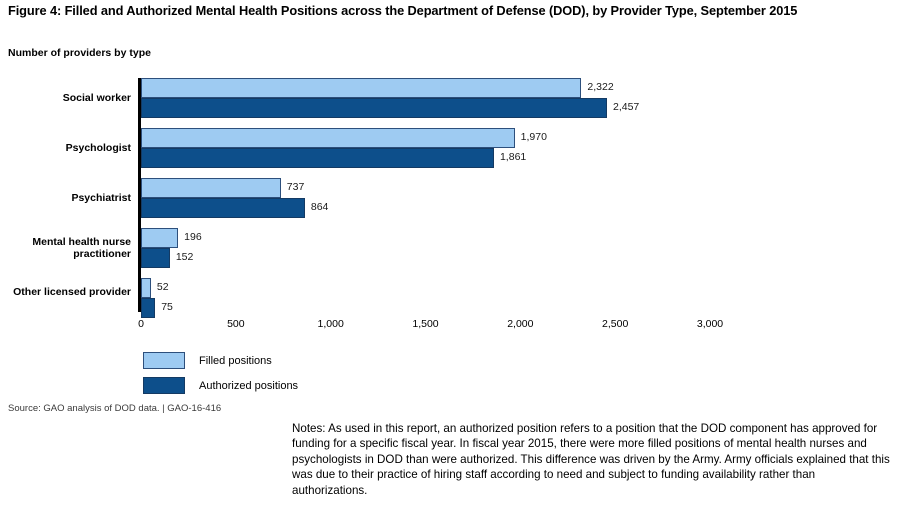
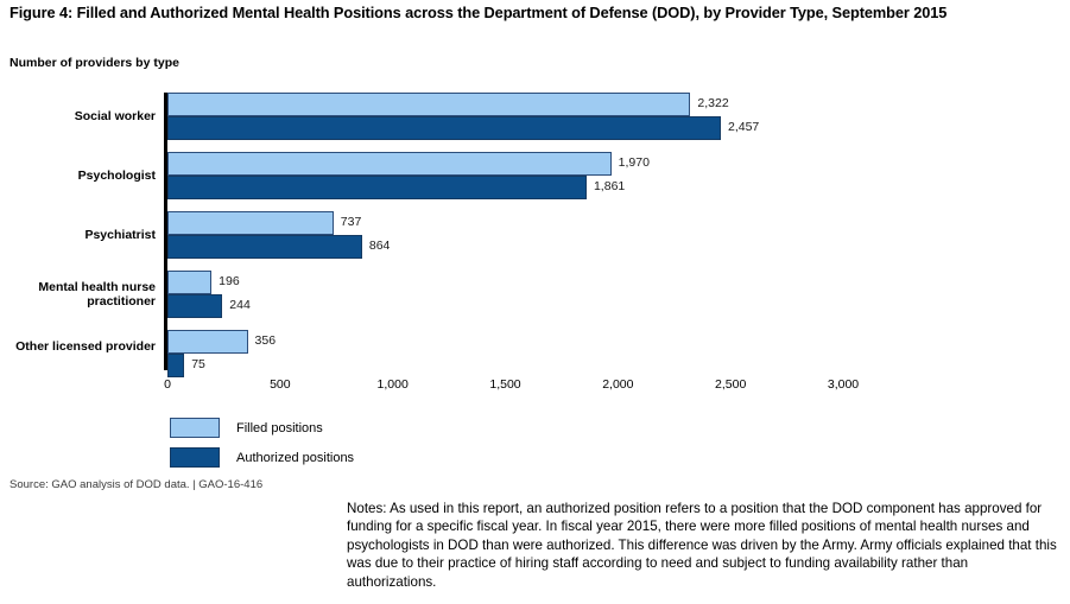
Authorized positions/Mental health nurse practitioner: 152 -> 244
Filled positions/Other licensed provider: 52 -> 356
